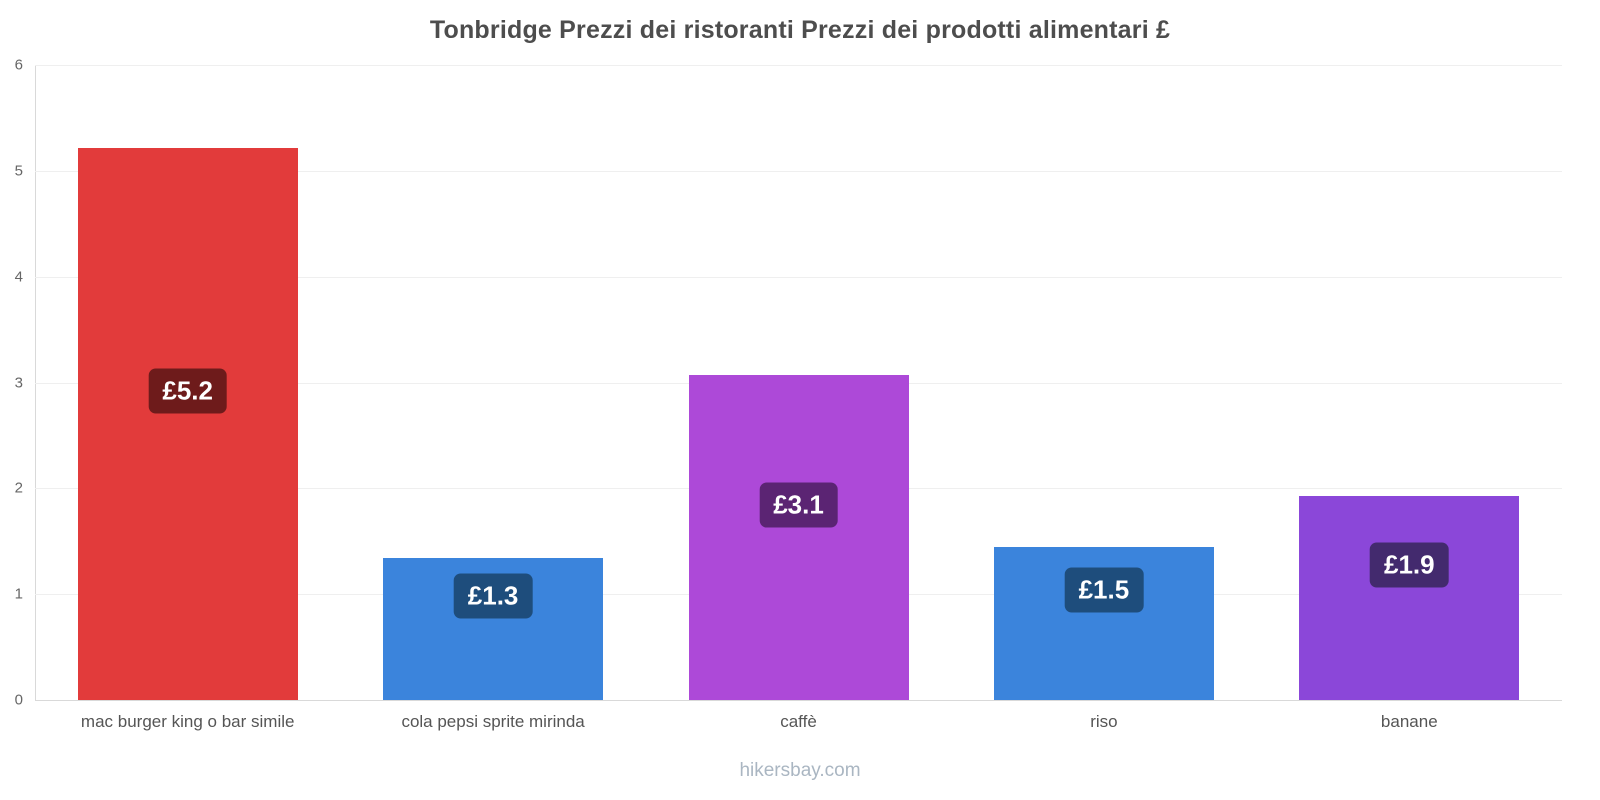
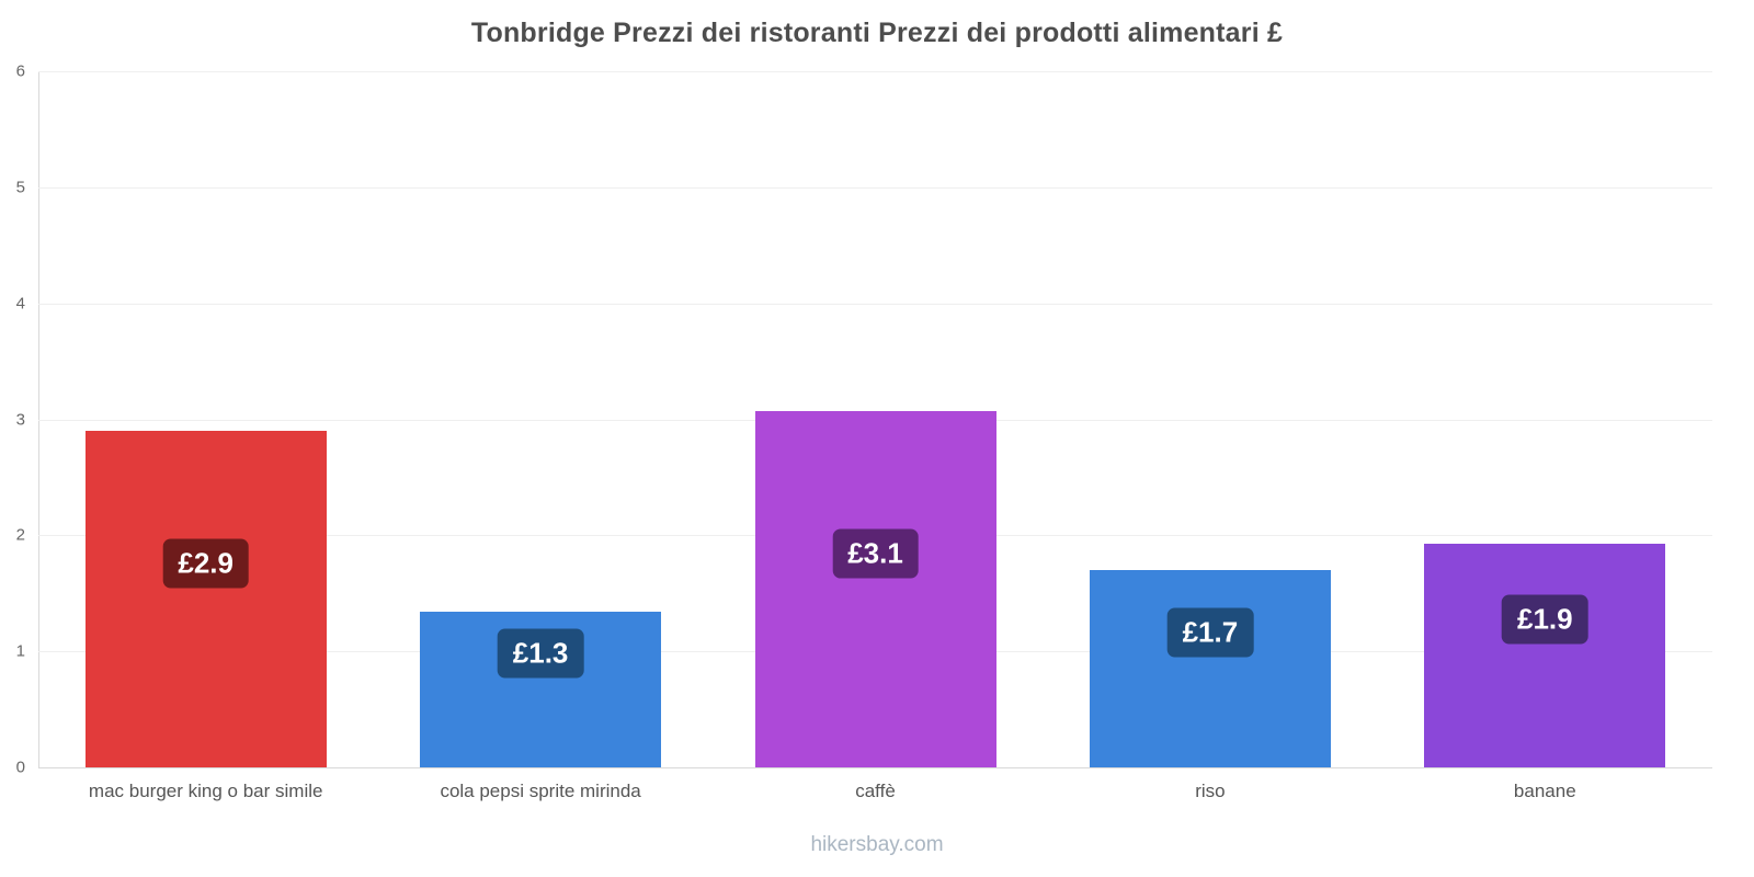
mac burger king o bar simile: £5.2 -> £2.9
riso: £1.5 -> £1.7
